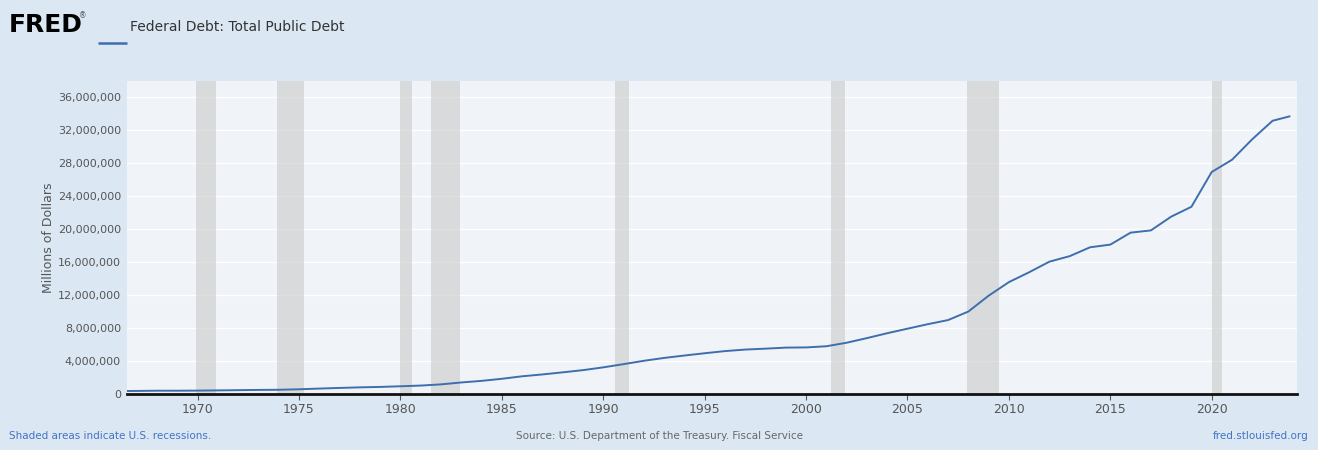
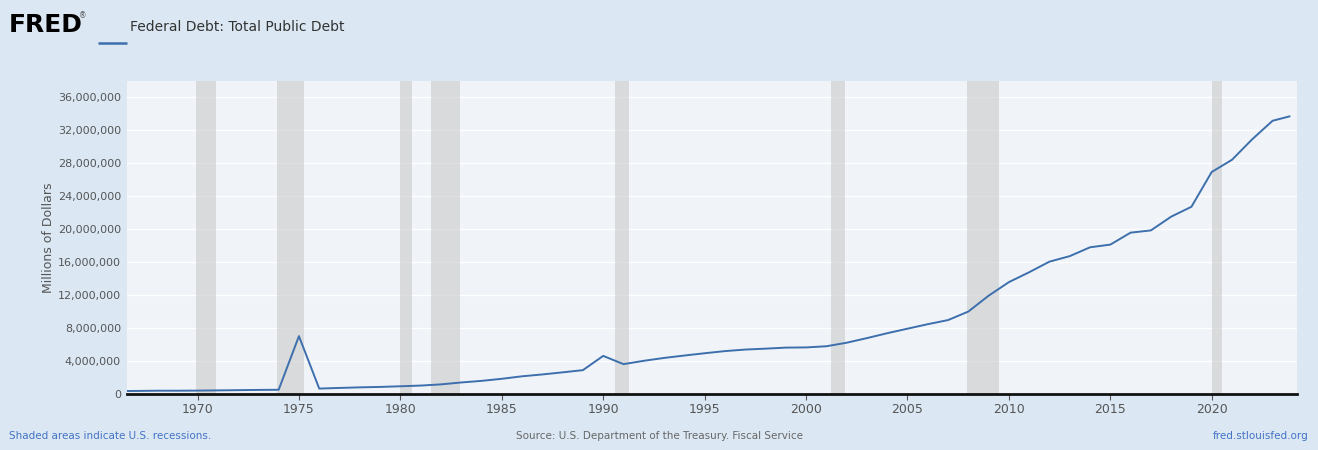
1975: 500,000 -> 7,000,000
1990: 3,200,000 -> 4,600,000
